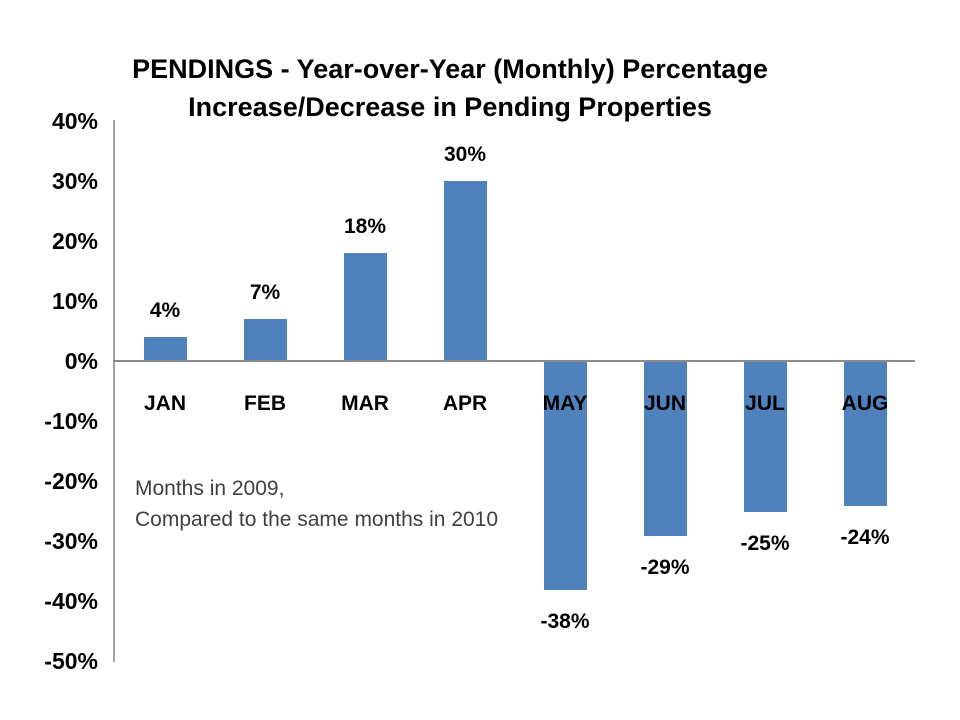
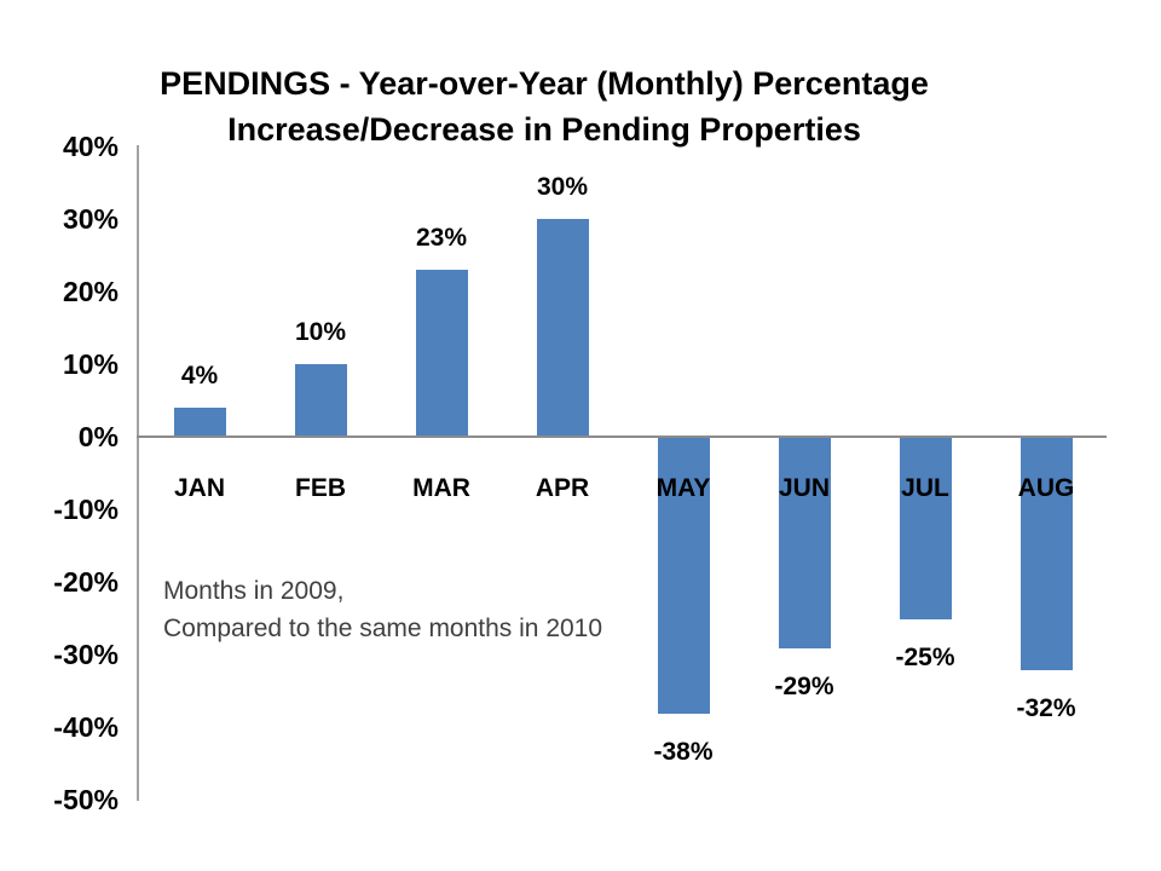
FEB: 7% -> 10%
MAR: 18% -> 23%
AUG: -24% -> -32%
